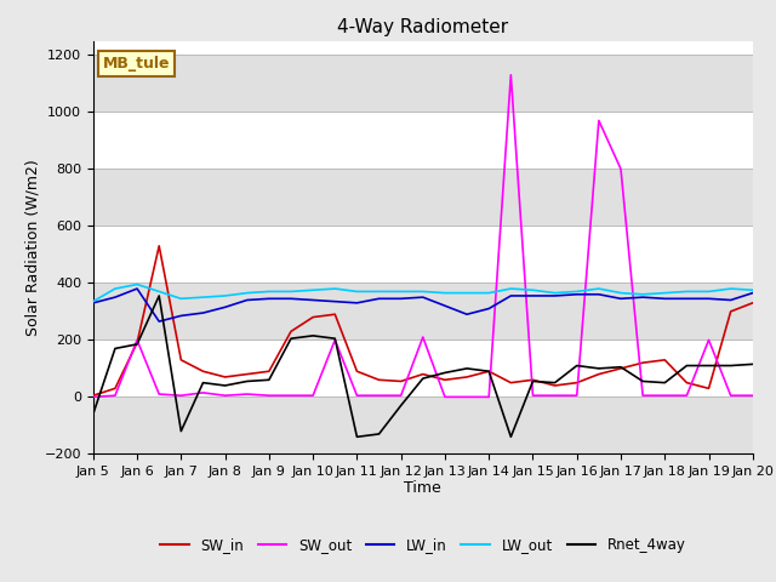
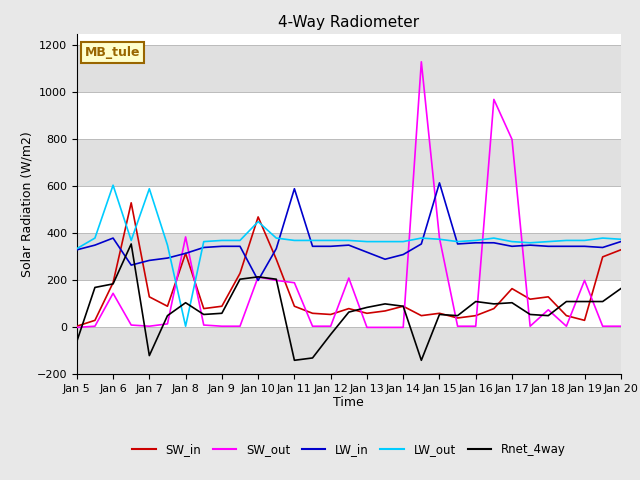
SW_out/Jan 6: 200 -> 145
LW_out/Jan 6: 395 -> 605
LW_out/Jan 7: 345 -> 590
SW_in/Jan 8: 70 -> 315
SW_out/Jan 8: 5 -> 385
LW_out/Jan 8: 355 -> 5
Rnet_4way/Jan 8: 40 -> 105
SW_in/Jan 10: 280 -> 470
SW_out/Jan 10: 5 -> 215
LW_in/Jan 10: 340 -> 200
LW_out/Jan 10: 375 -> 450
SW_out/Jan 11: 5 -> 190
LW_in/Jan 11: 330 -> 590
SW_out/Jan 15: 5 -> 380
LW_in/Jan 15: 355 -> 615
SW_in/Jan 17: 100 -> 165
SW_out/Jan 18: 5 -> 75
Rnet_4way/Jan 20: 115 -> 165
